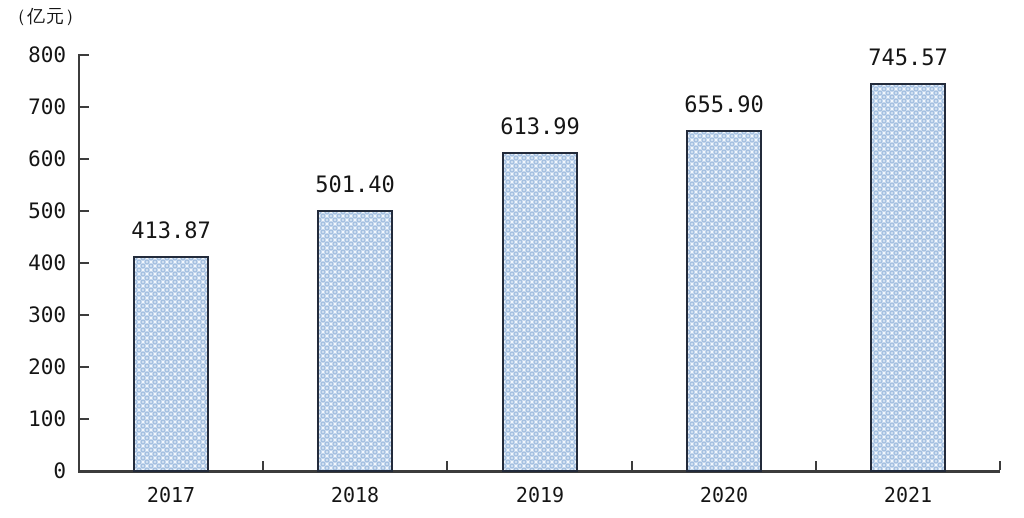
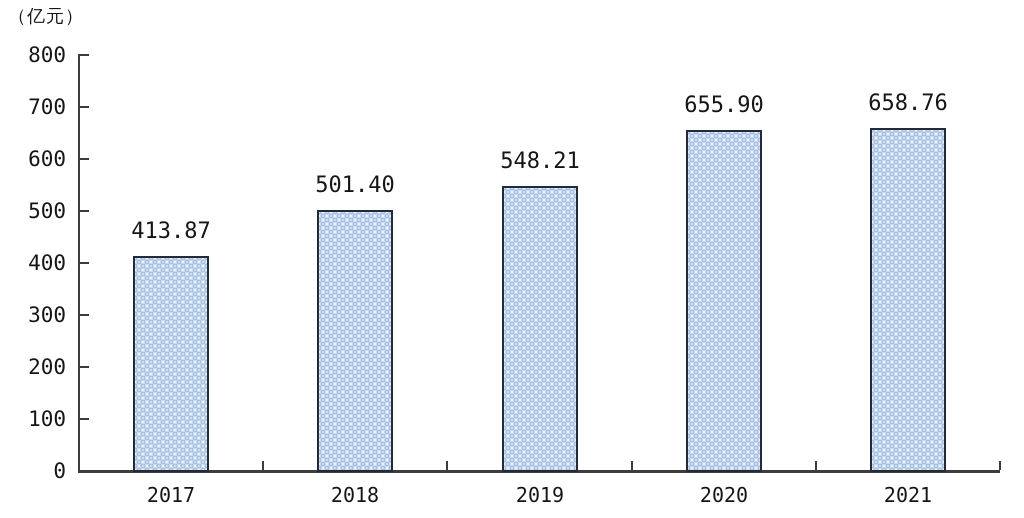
2019: 613.99 -> 548.21
2021: 745.57 -> 658.76
